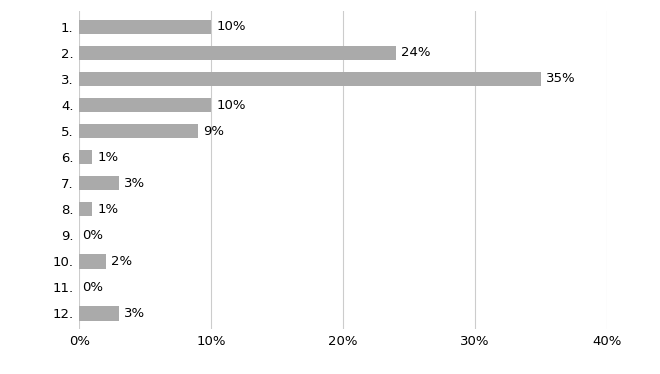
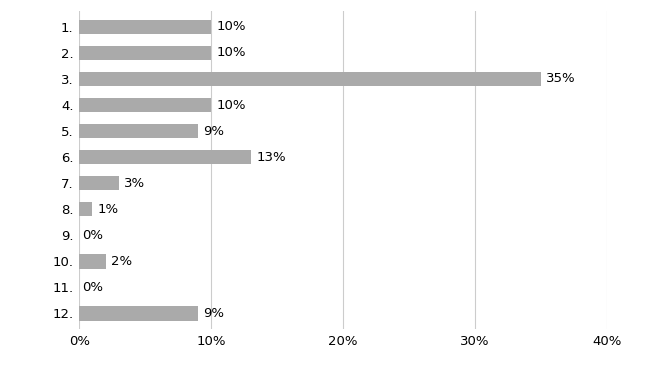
2.: 24% -> 10%
6.: 1% -> 13%
12.: 3% -> 9%
